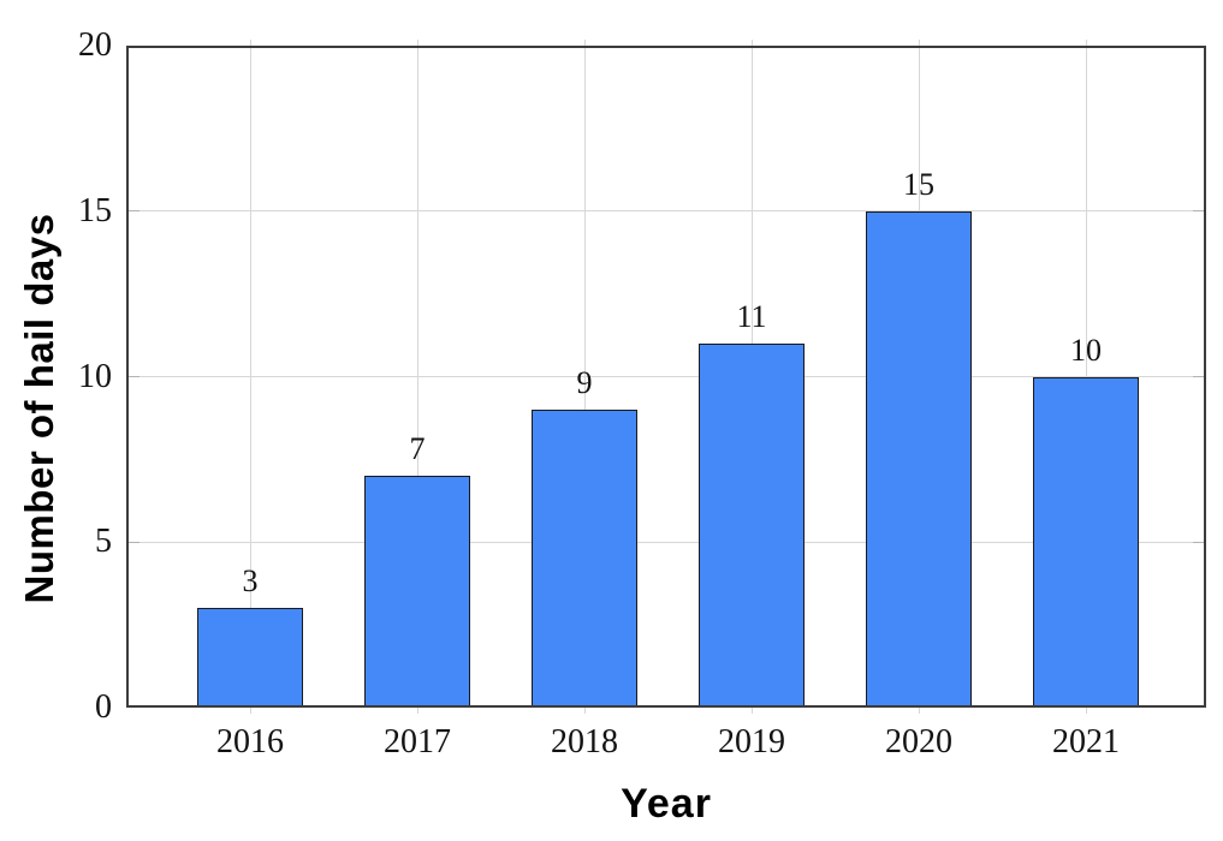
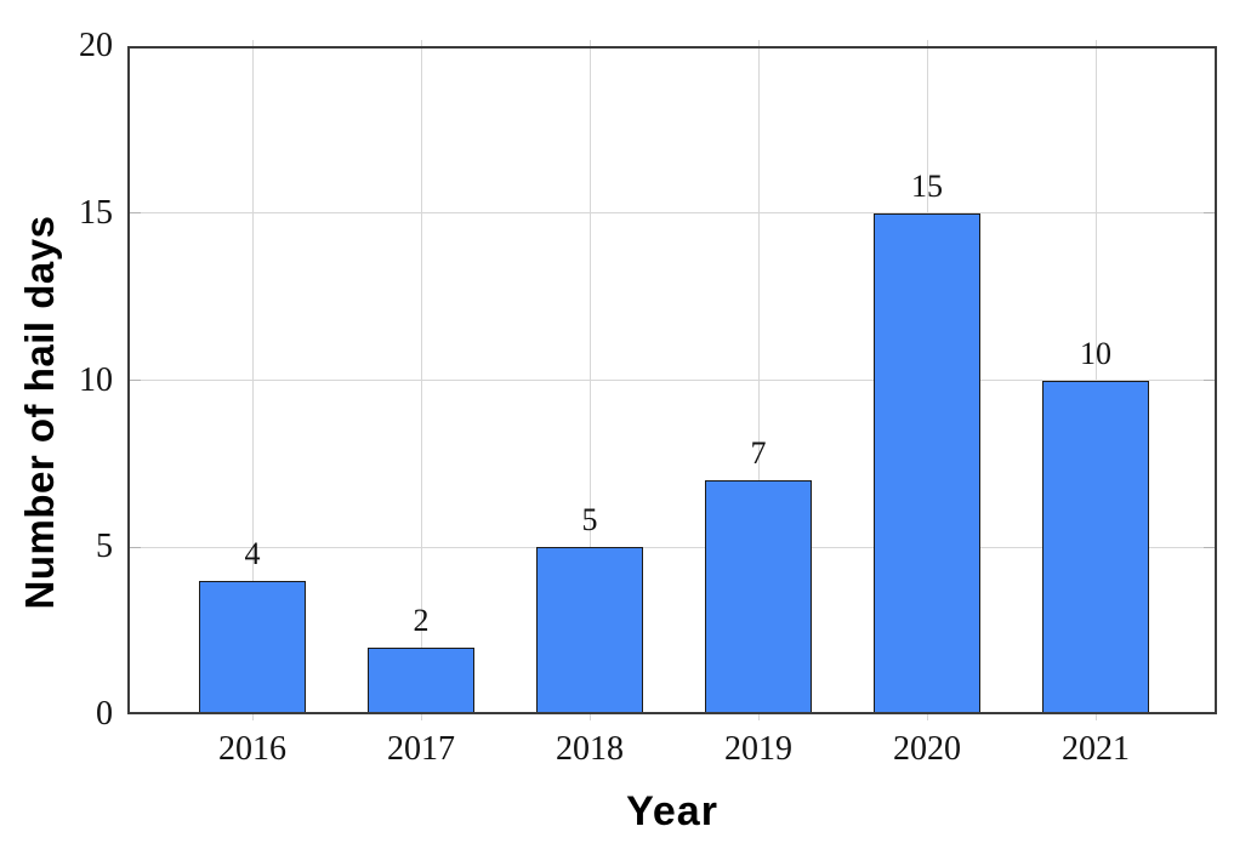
2016: 3 -> 4
2017: 7 -> 2
2018: 9 -> 5
2019: 11 -> 7
